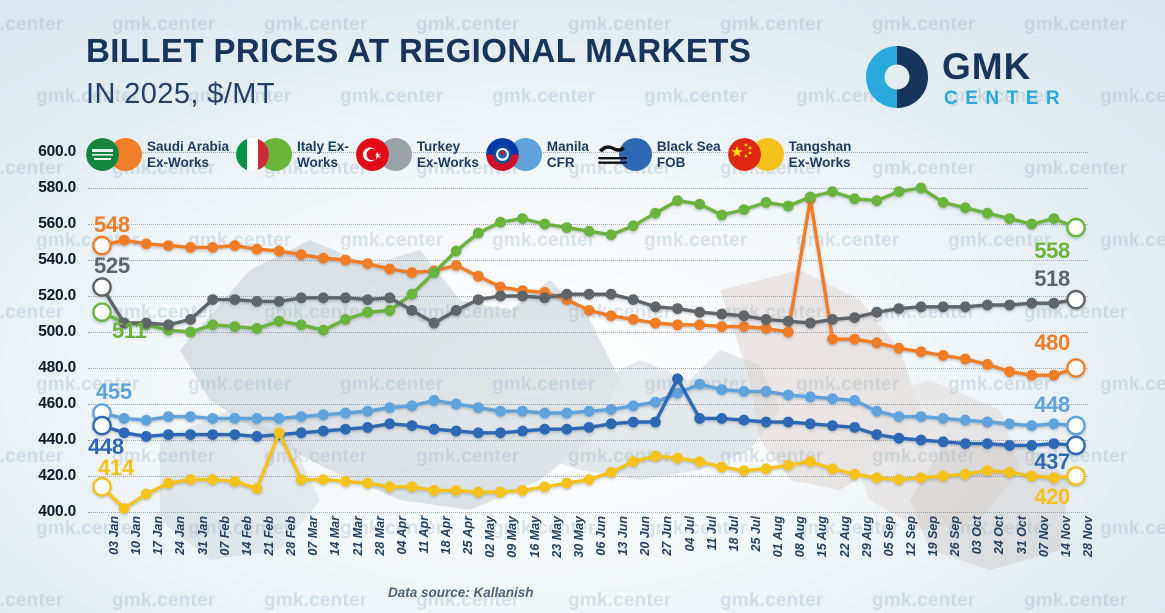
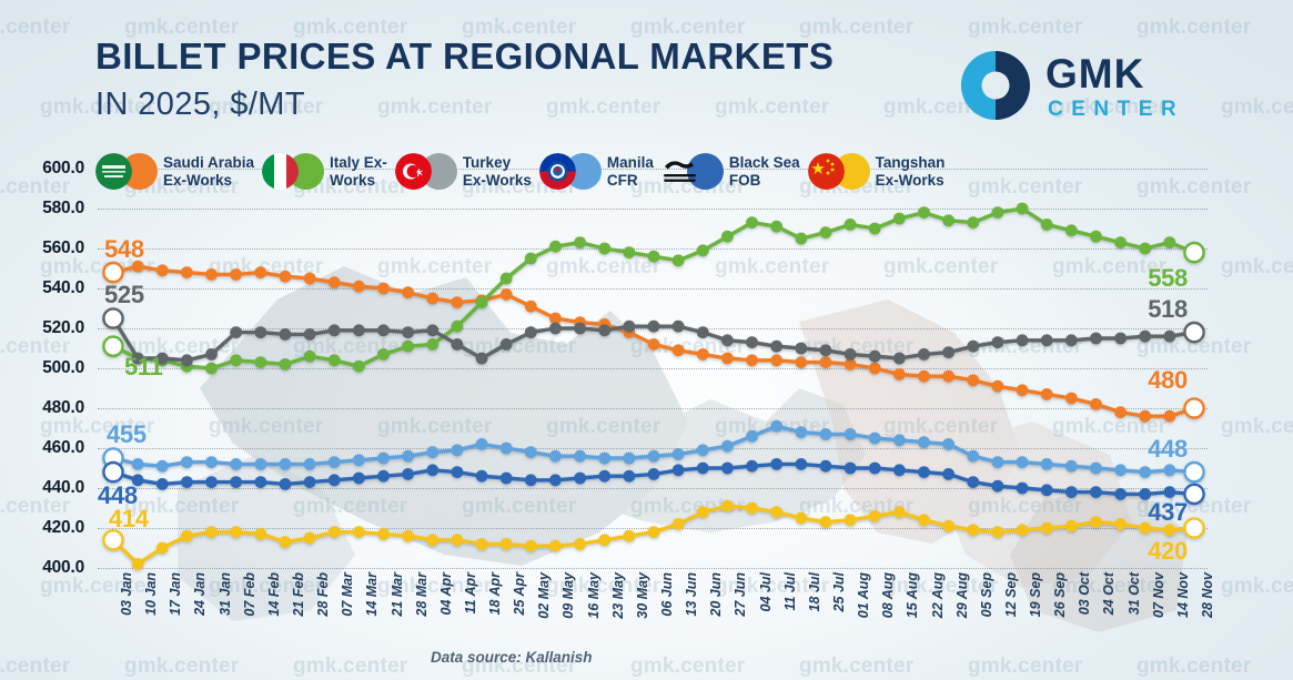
Tangshan Ex-Works/28 Feb: 444 -> 415
Black Sea FOB/04 Jul: 474 -> 451
Saudi Arabia Ex-Works/15 Aug: 574 -> 497
